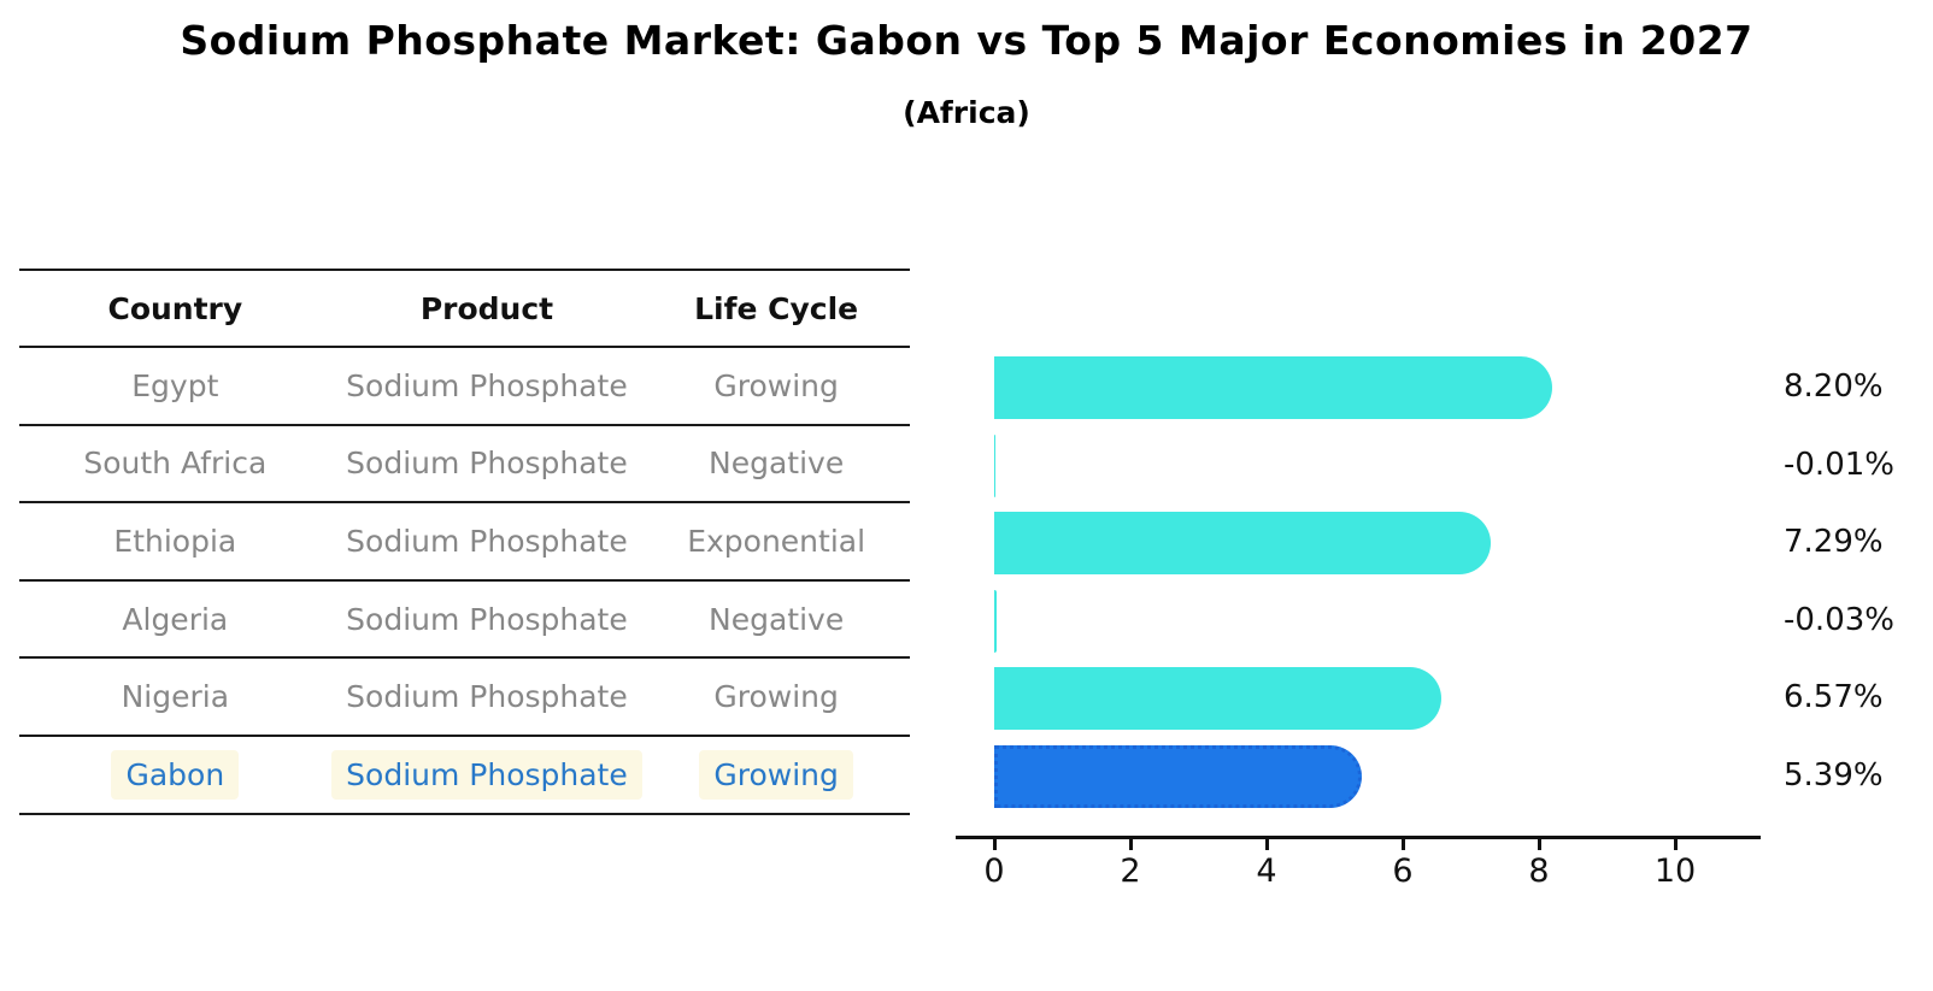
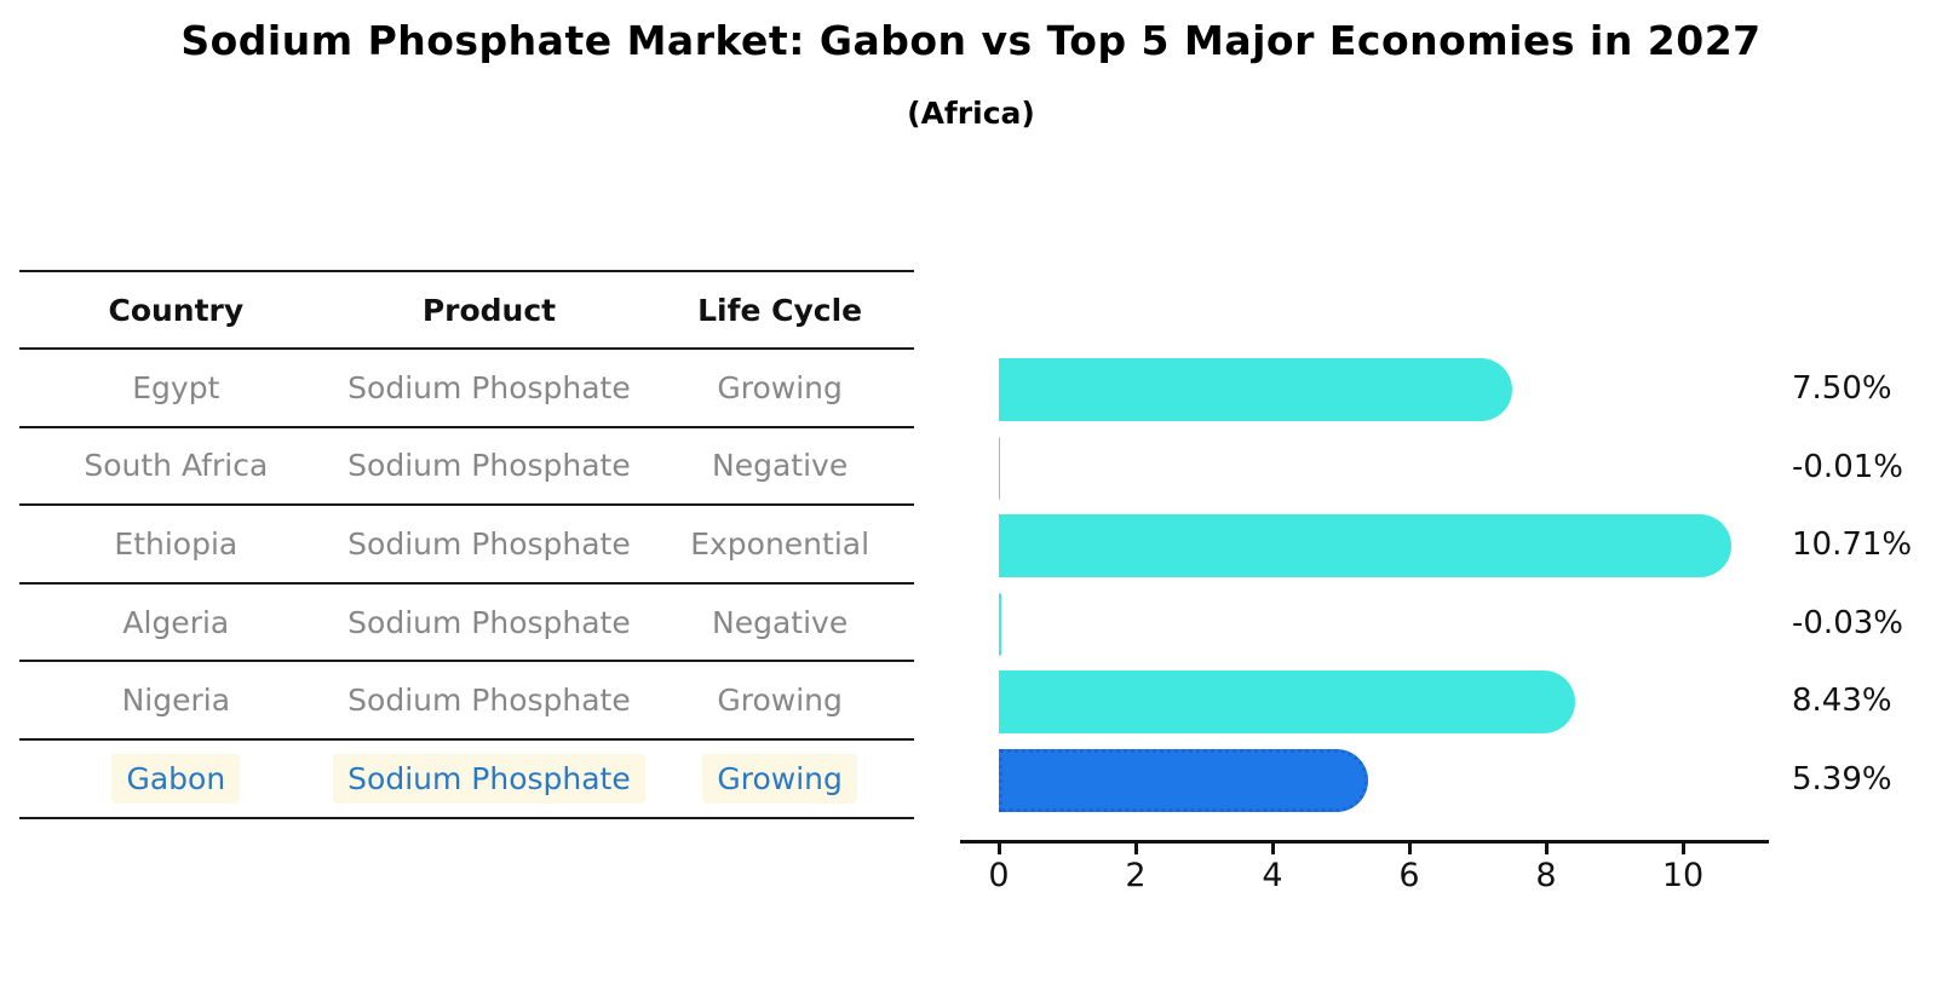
Egypt: 8.20% -> 7.50%
Ethiopia: 7.29% -> 10.71%
Nigeria: 6.57% -> 8.43%
